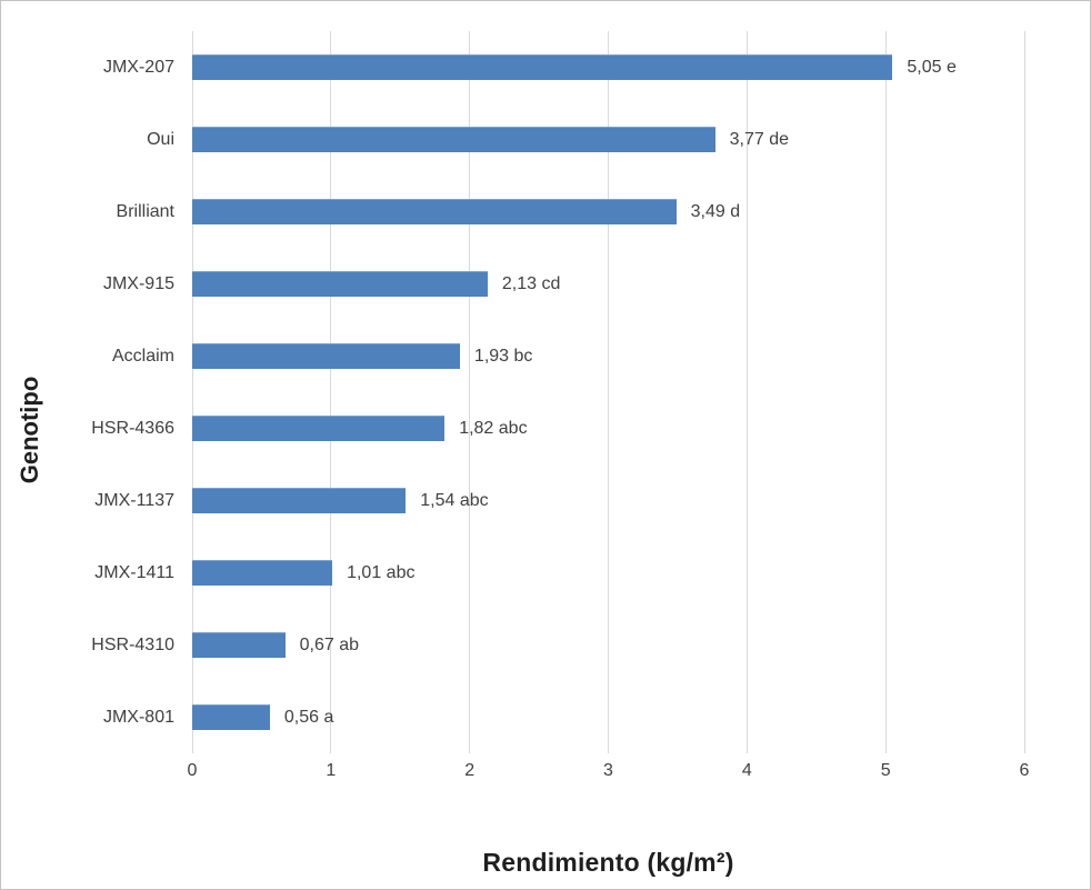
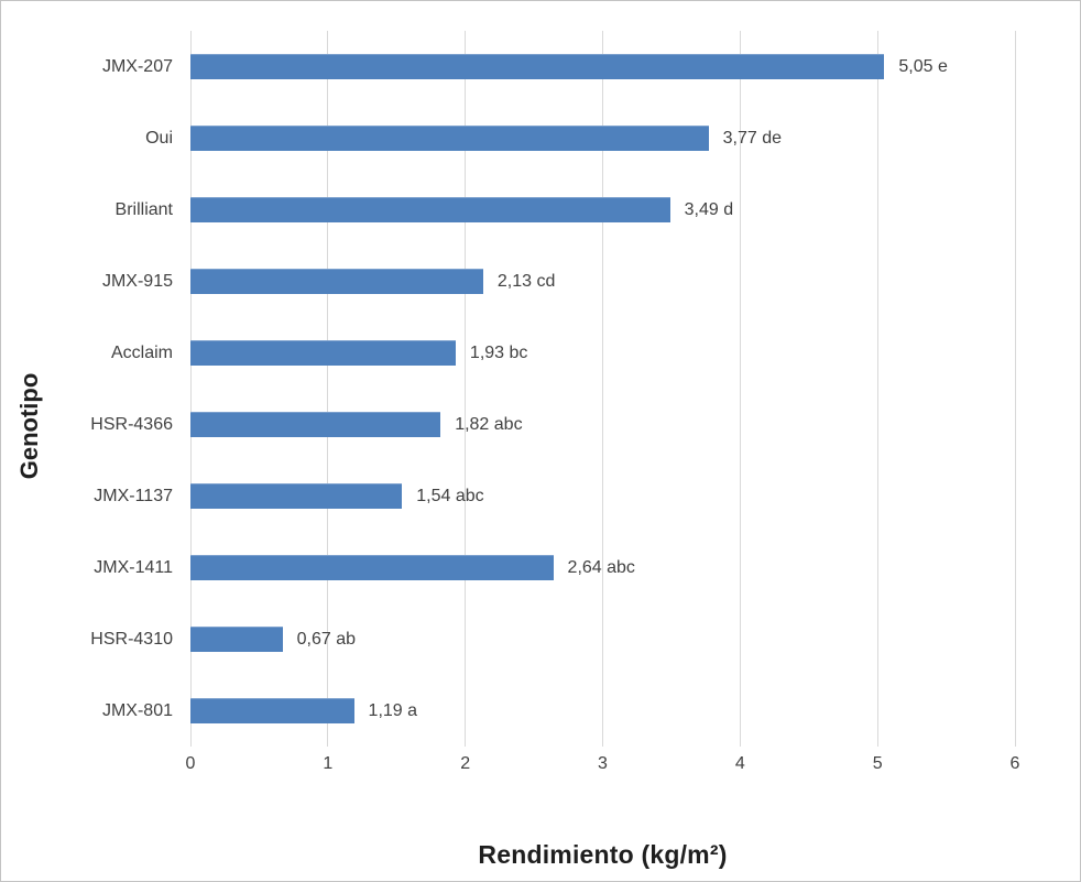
JMX-1411: 1,01 -> 2,64
JMX-801: 0,56 -> 1,19
